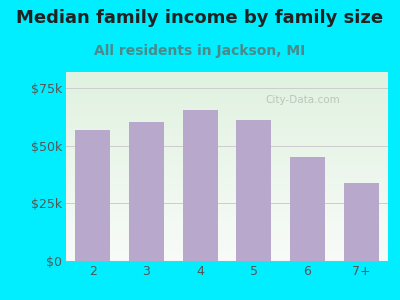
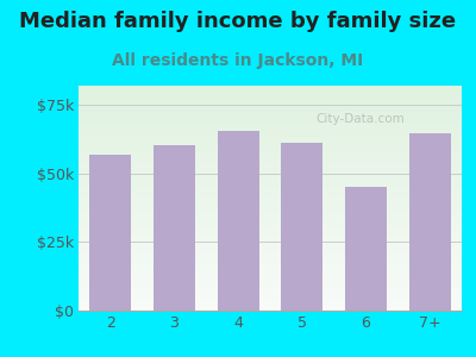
7+: $34.0k -> $64.5k
